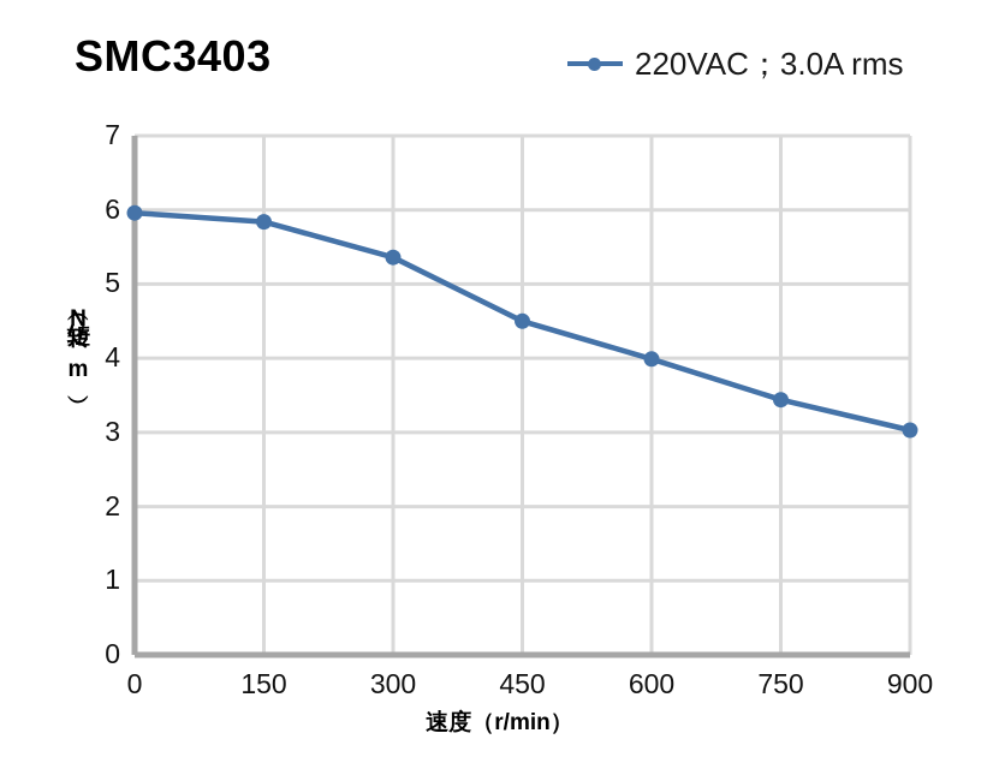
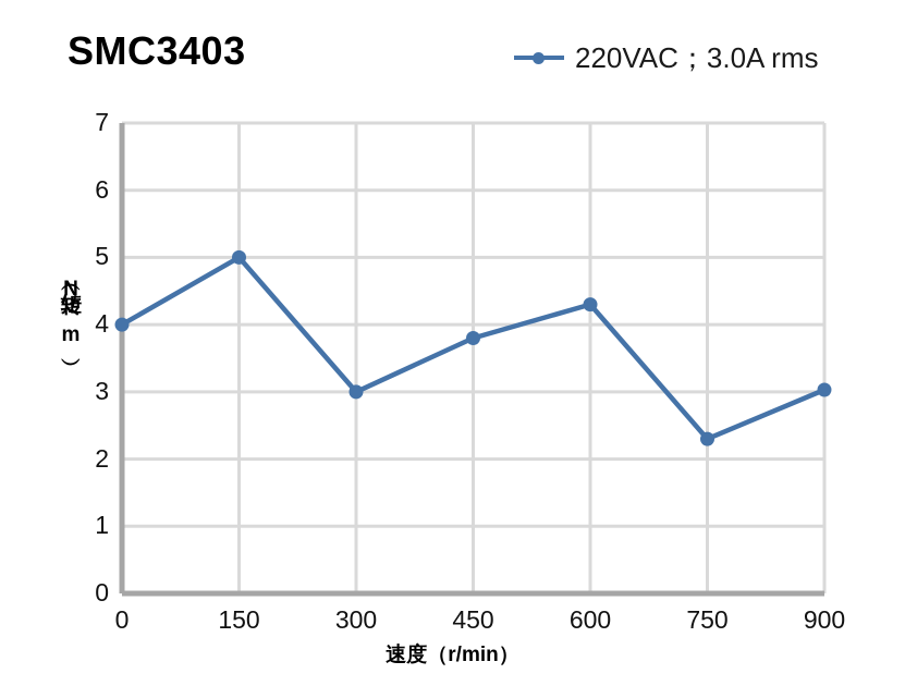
0: 6.0 -> 4.0
150: 5.8 -> 5.0
300: 5.4 -> 3.0
450: 4.5 -> 3.8
600: 4.0 -> 4.3
750: 3.4 -> 2.3
